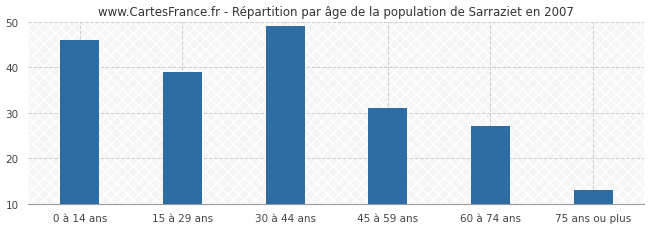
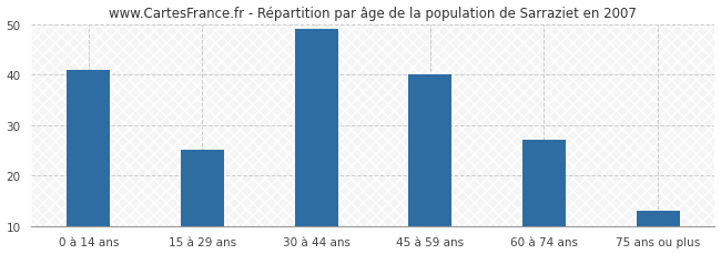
0 à 14 ans: 46 -> 41
15 à 29 ans: 39 -> 25
45 à 59 ans: 31 -> 40
